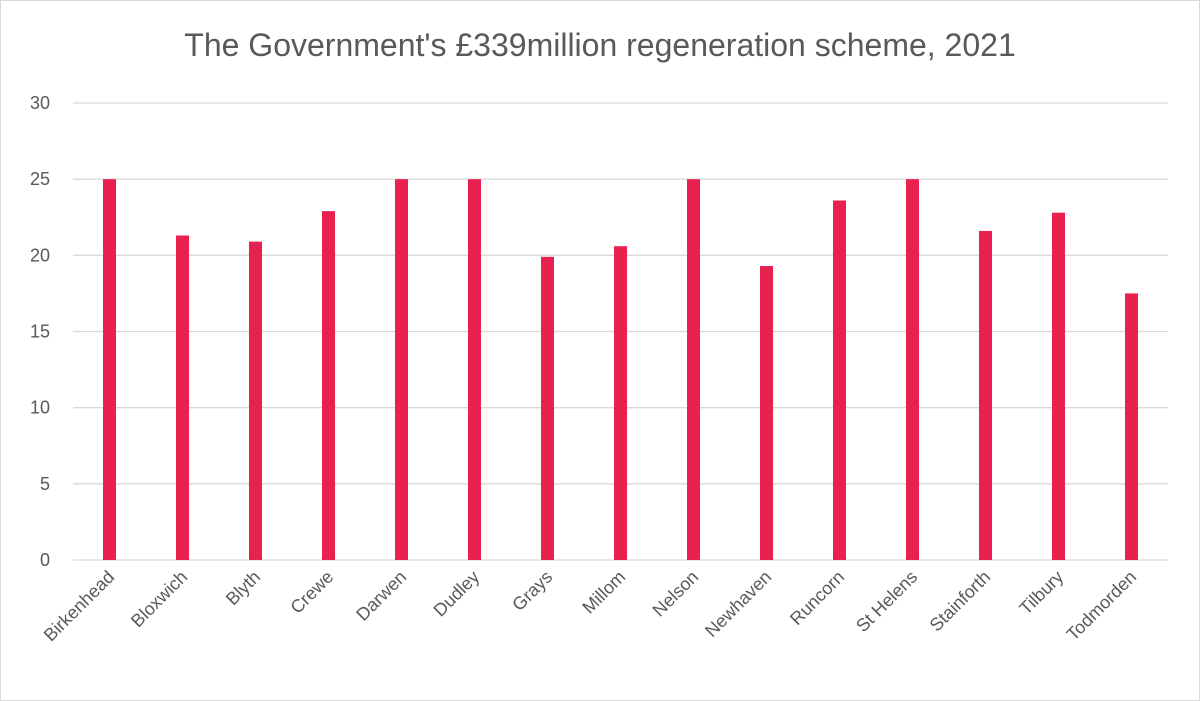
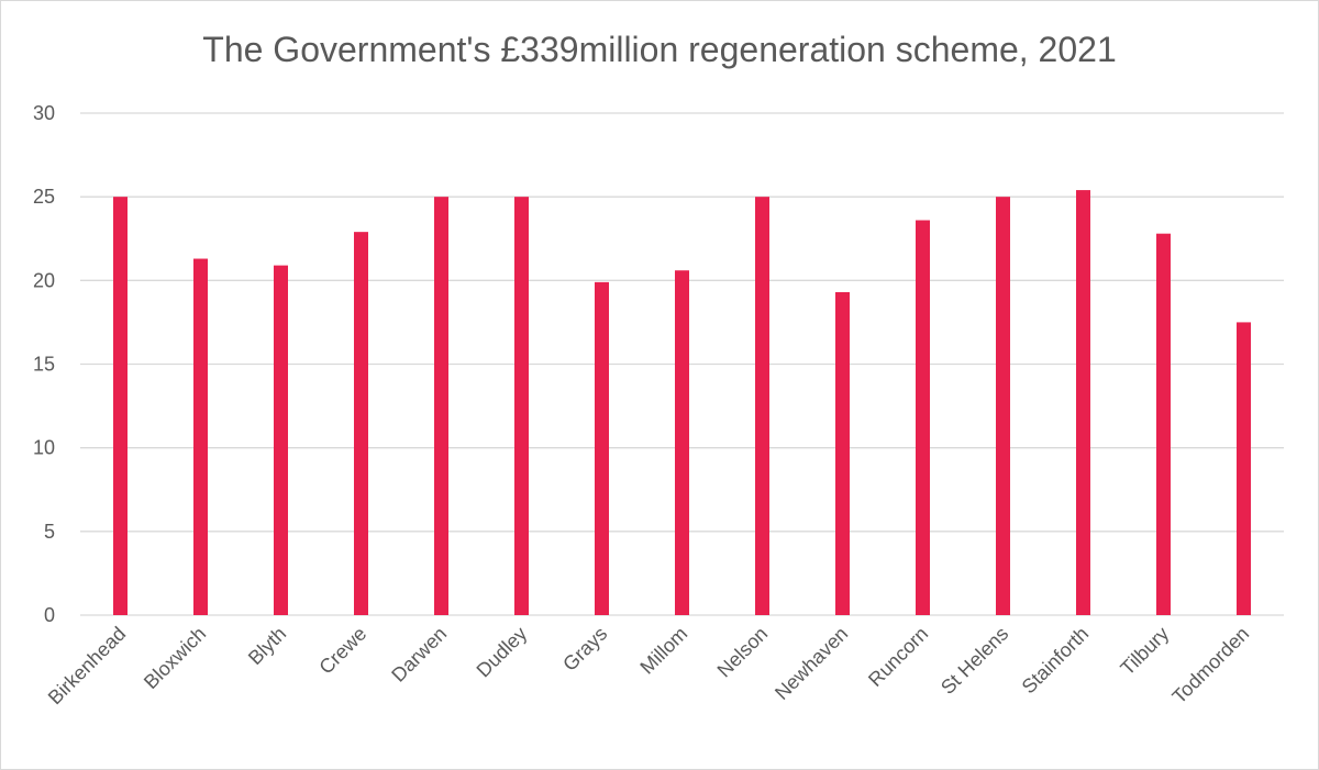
Stainforth: 21.6 -> 25.4
